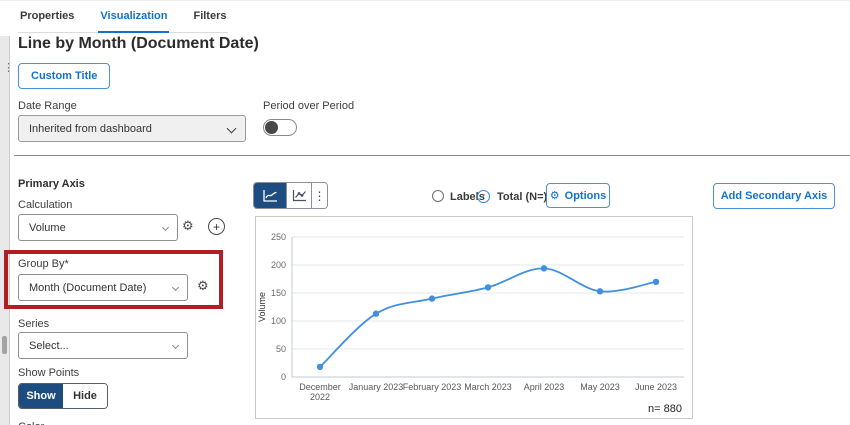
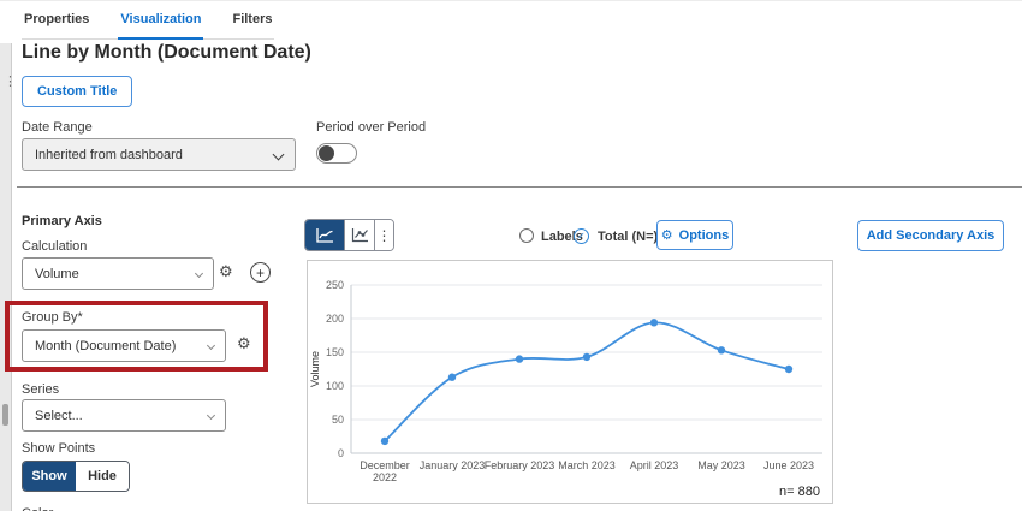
March 2023: 160 -> 140
June 2023: 170 -> 120
